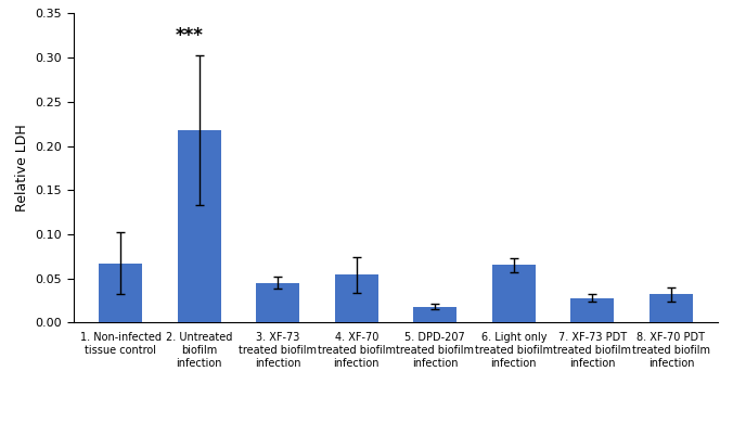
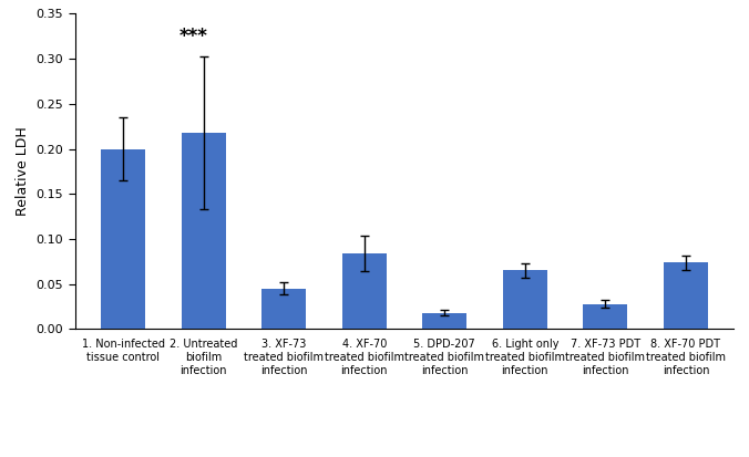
1. Non-infected tissue control: 0.067 -> 0.200
4. XF-70 treated biofilm infection: 0.054 -> 0.084
8. XF-70 PDT treated biofilm infection: 0.032 -> 0.074
